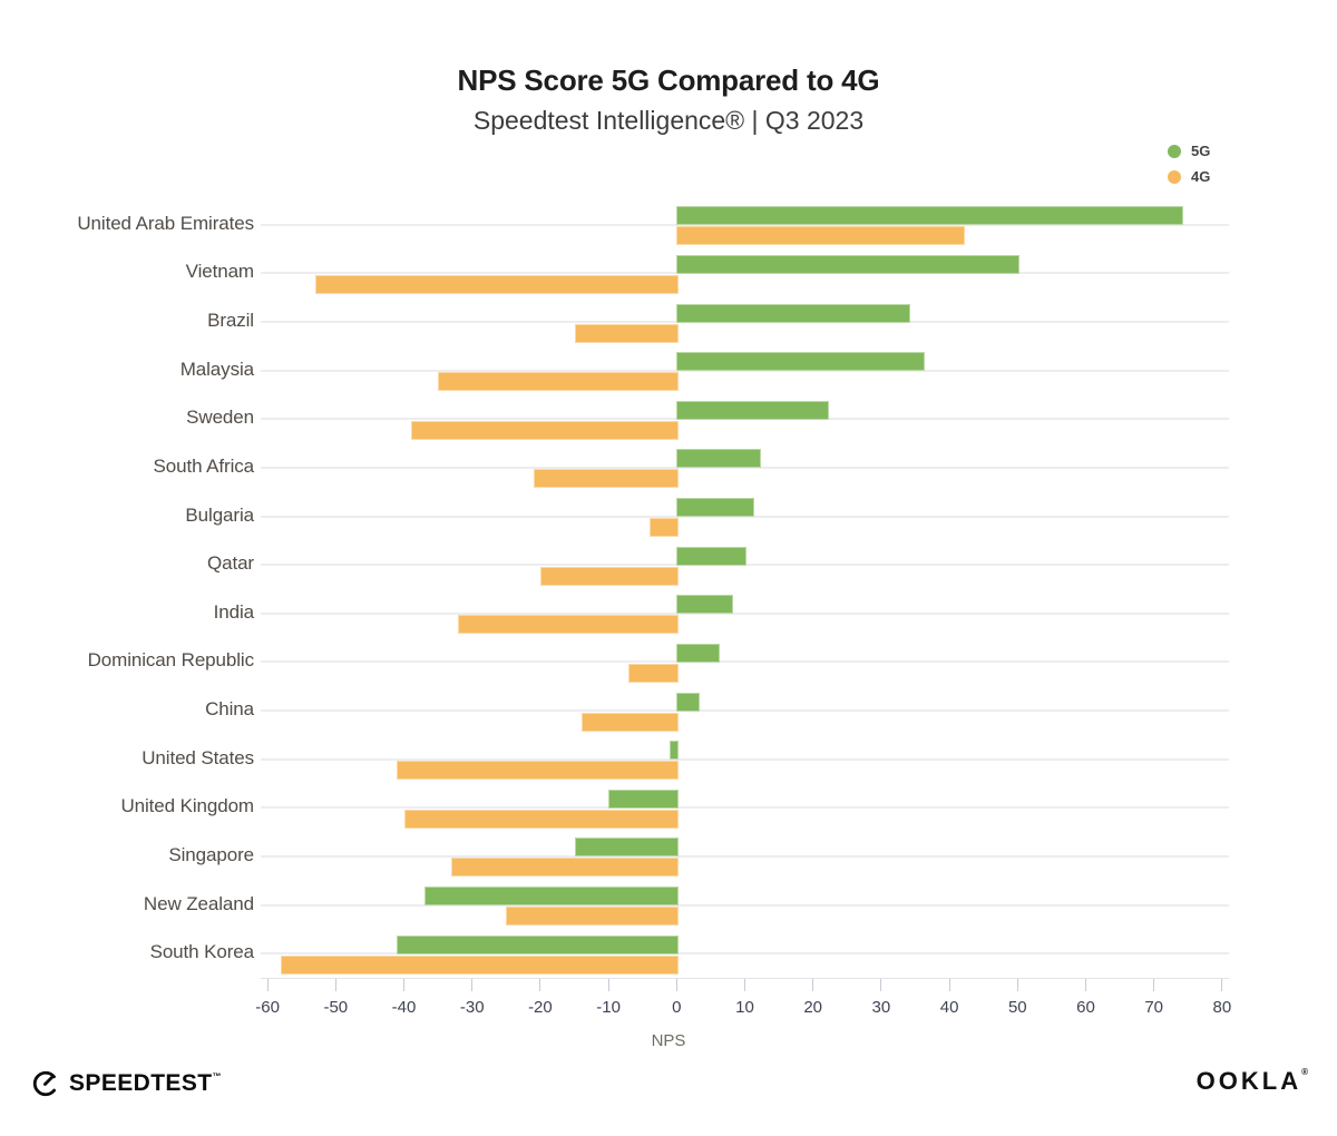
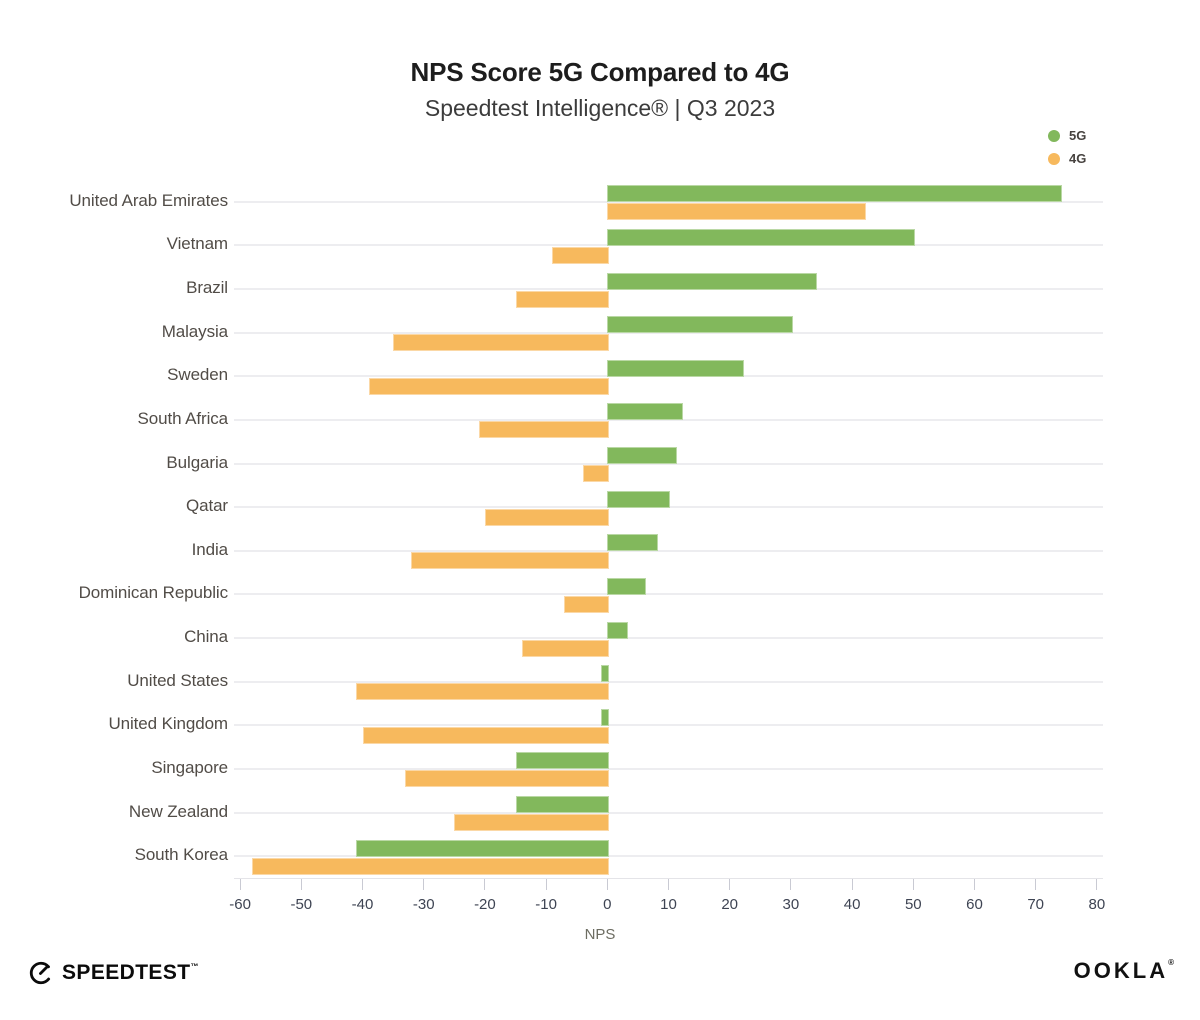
4G/Vietnam: -53 -> -9
5G/Malaysia: 36 -> 30
5G/United Kingdom: -10 -> -1
5G/New Zealand: -37 -> -15
